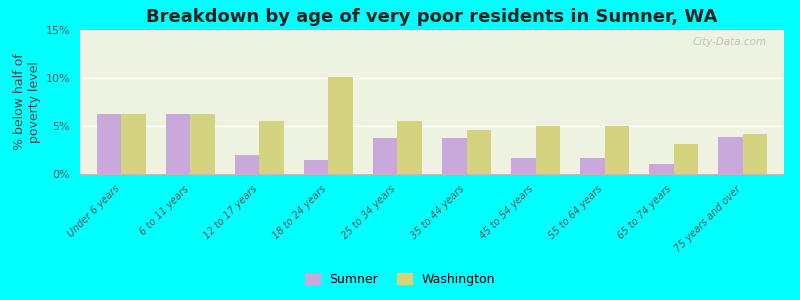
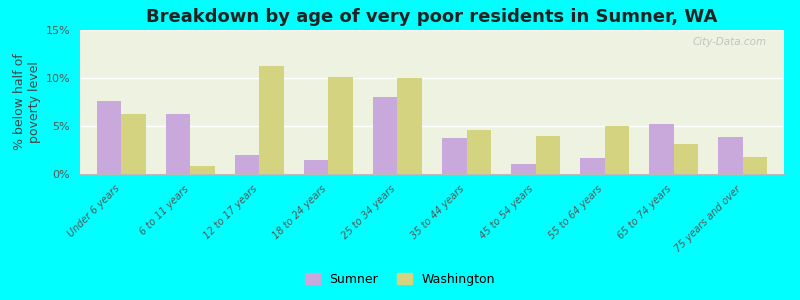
Sumner/Under 6 years: 6.3% -> 7.6%
Washington/6 to 11 years: 6.2% -> 0.8%
Washington/12 to 17 years: 5.5% -> 11.2%
Sumner/25 to 34 years: 3.7% -> 8.0%
Washington/25 to 34 years: 5.5% -> 10.0%
Sumner/45 to 54 years: 1.7% -> 1.0%
Washington/45 to 54 years: 5.0% -> 4.0%
Sumner/65 to 74 years: 1.0% -> 5.2%
Washington/75 years and over: 4.2% -> 1.8%
